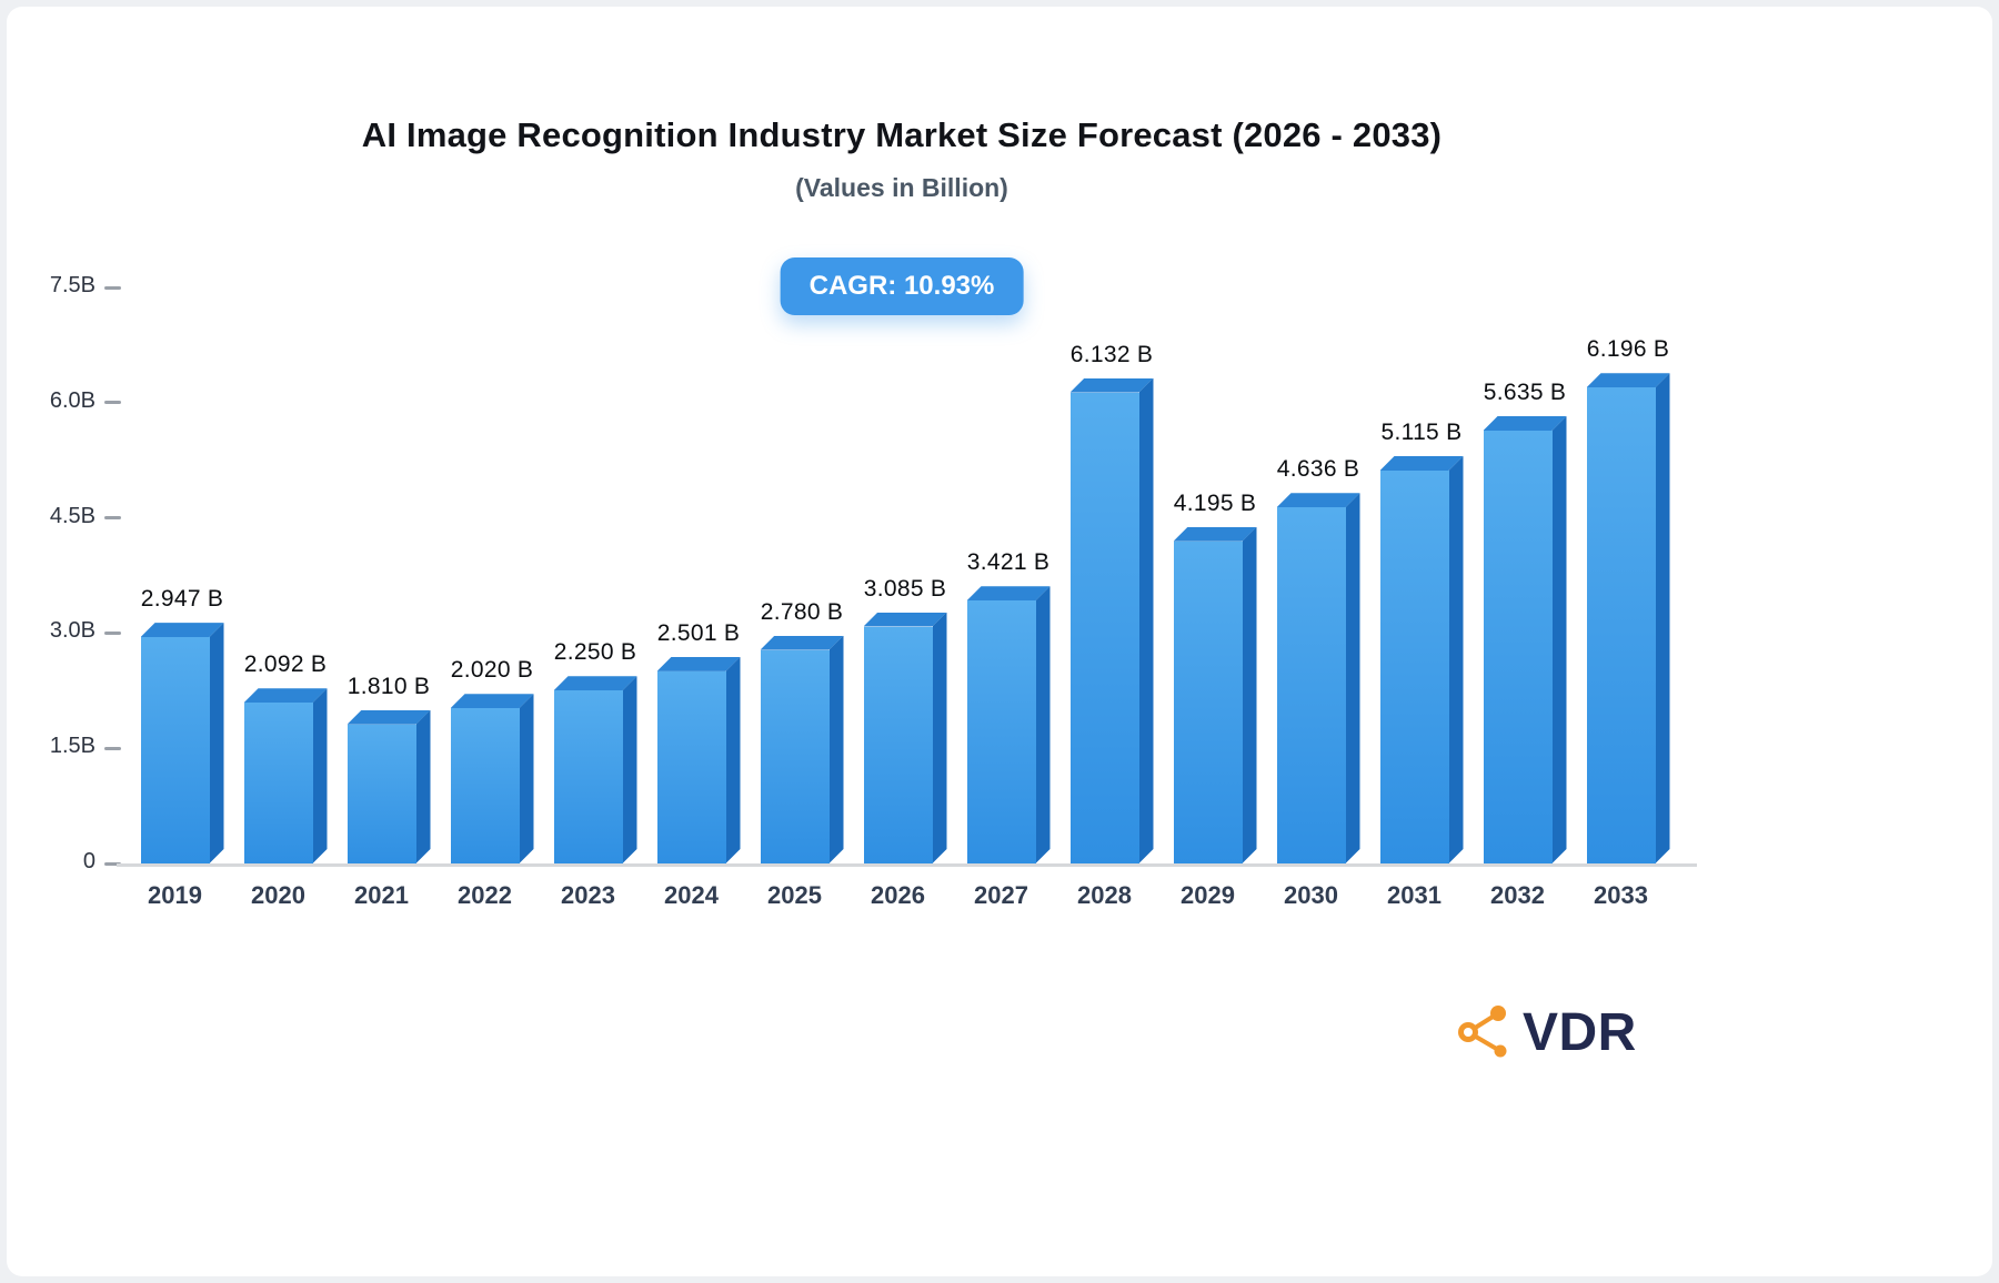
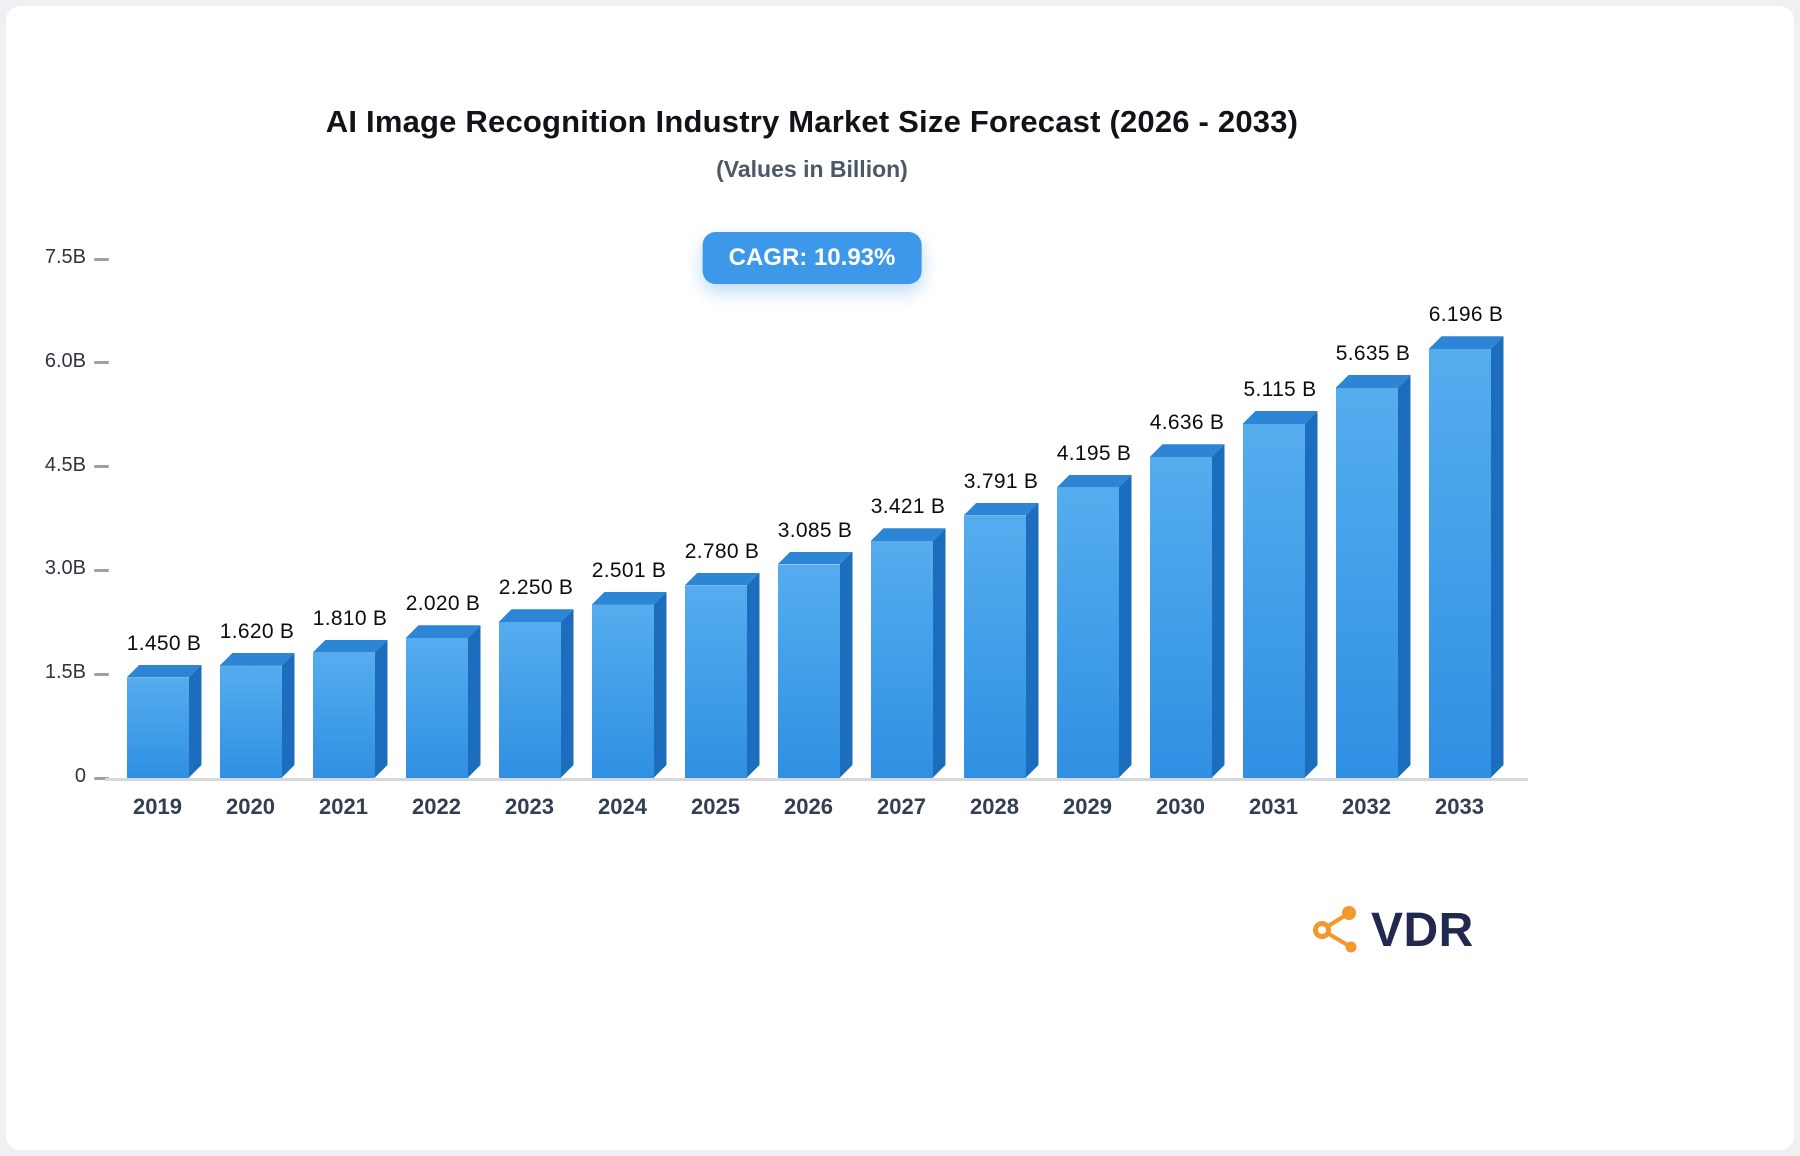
2019: 2.947 -> 1.450
2020: 2.092 -> 1.620
2028: 6.132 -> 3.791
